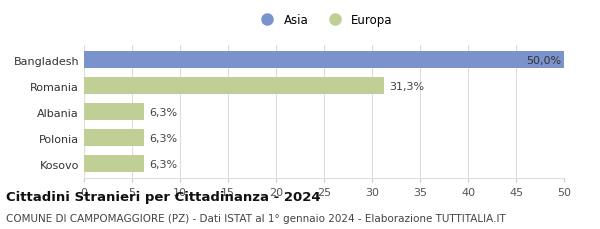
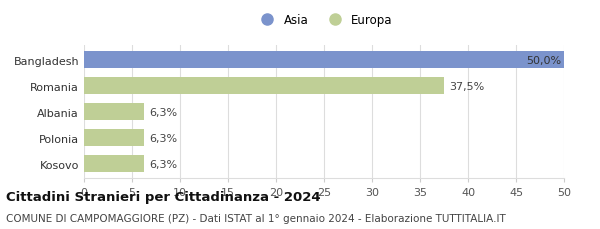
Romania: 31,3% -> 37,5%
